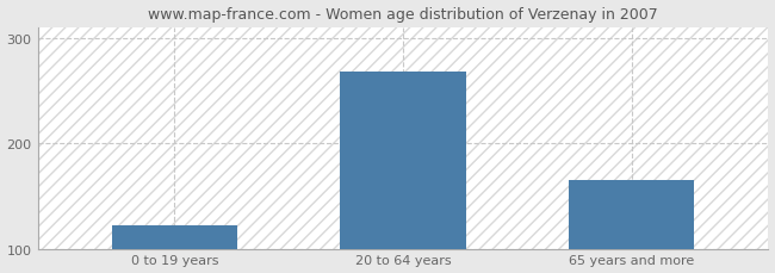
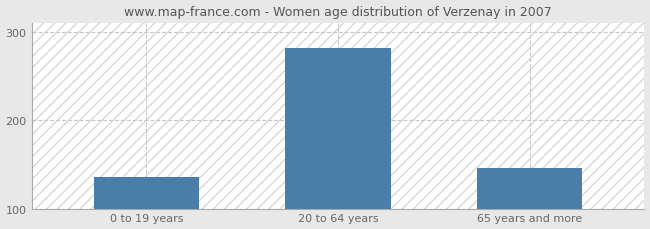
0 to 19 years: 122 -> 136
20 to 64 years: 268 -> 282
65 years and more: 165 -> 146
